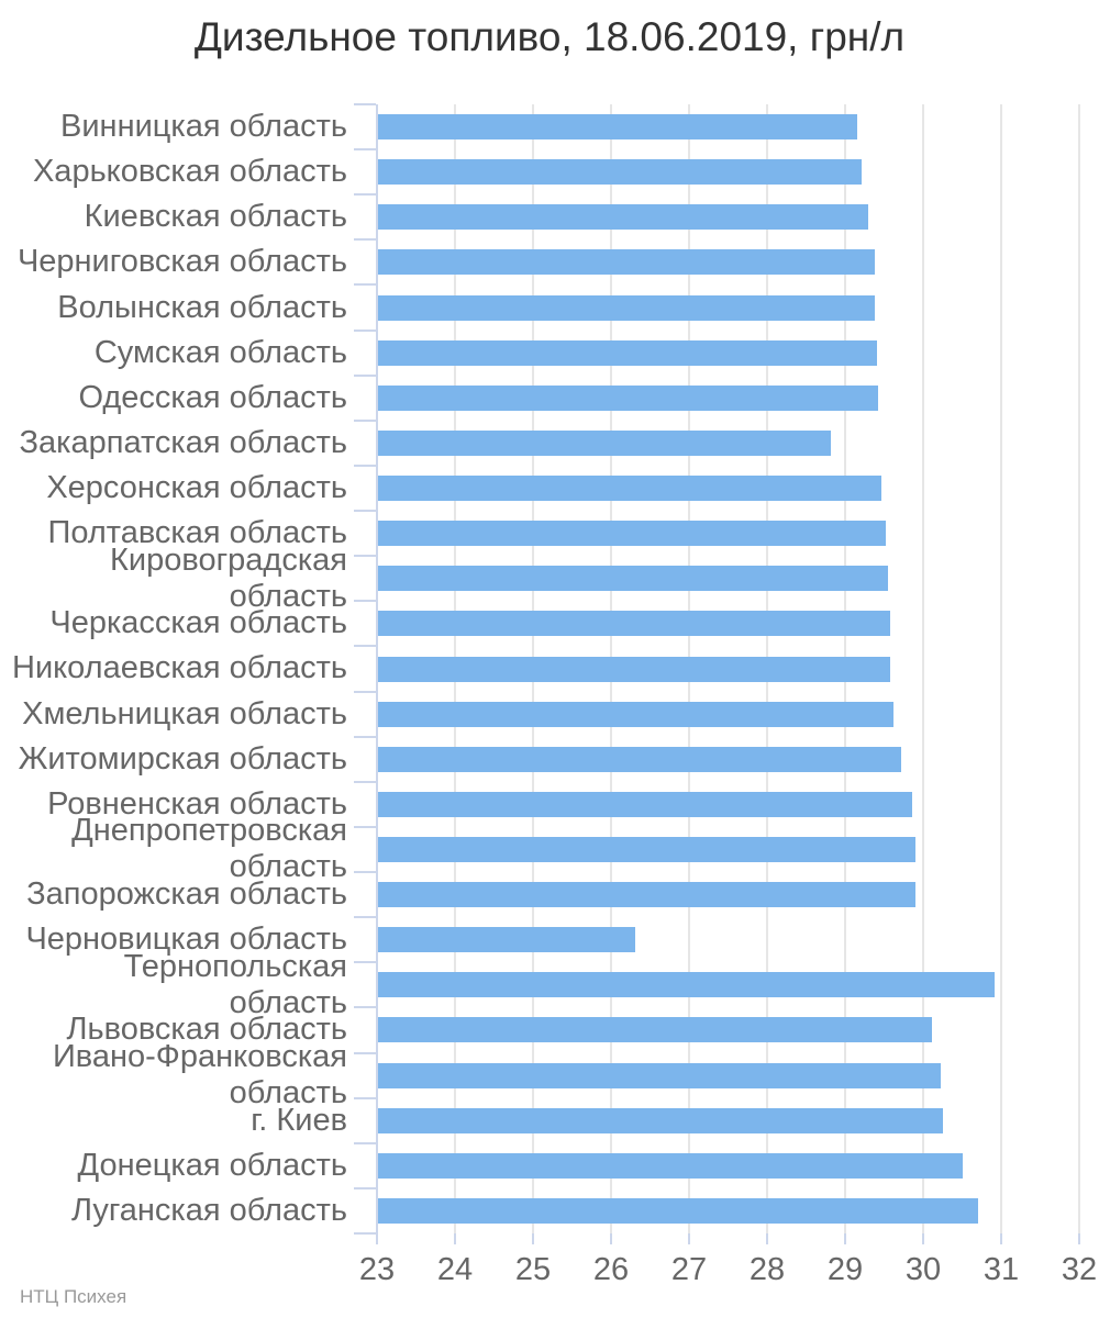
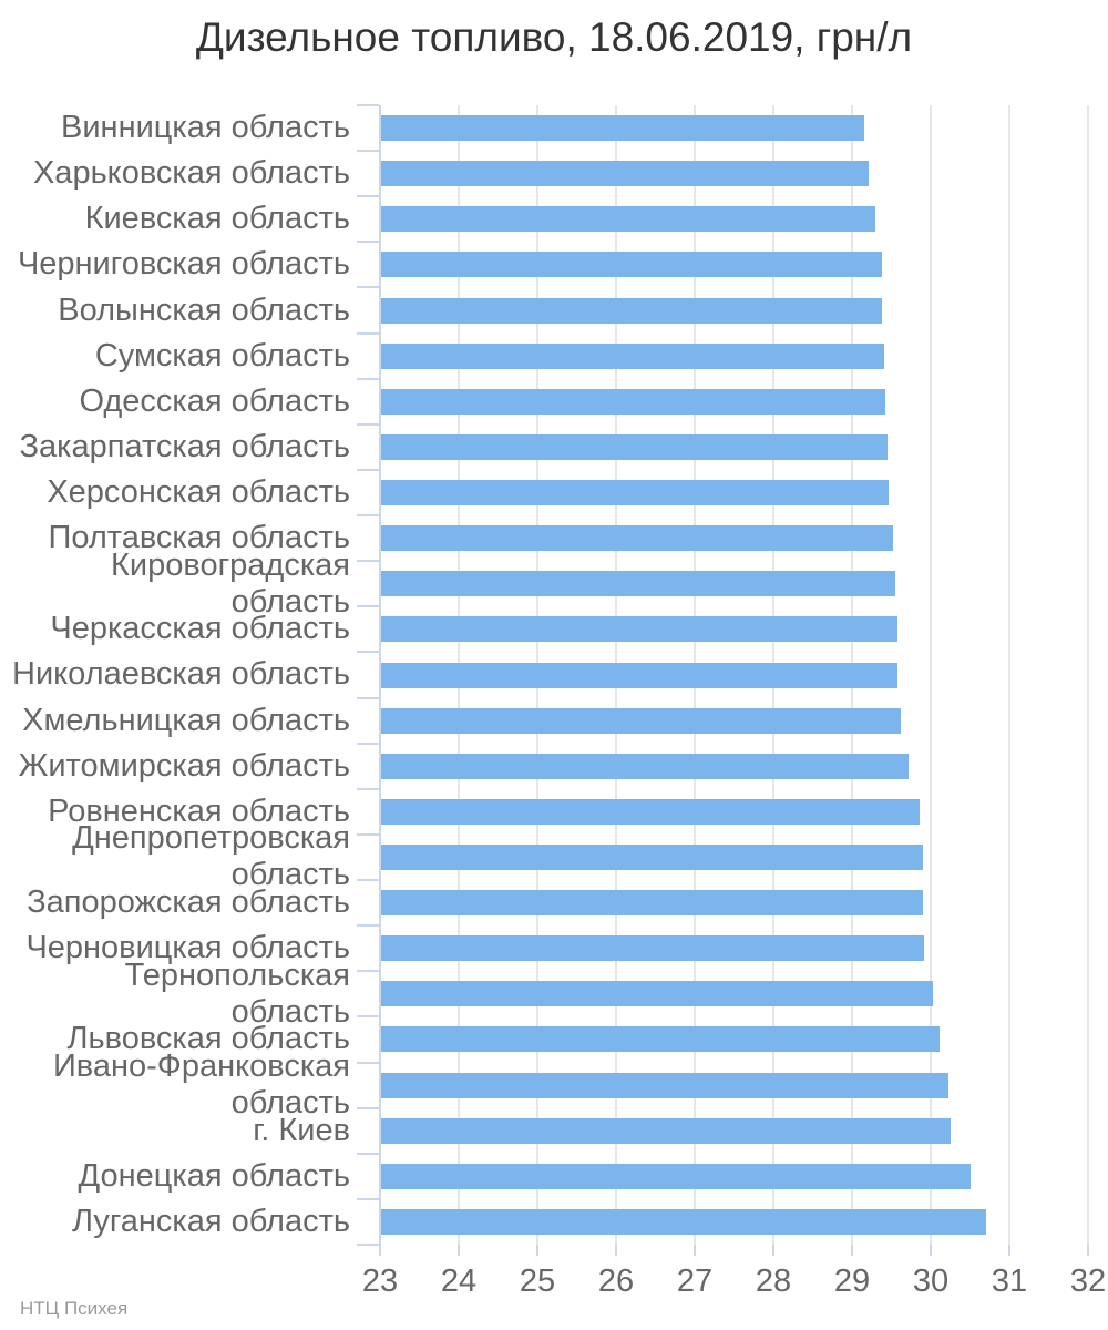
Закарпатская область: 28.8 -> 29.4
Черновицкая область: 26.3 -> 29.9
Тернопольская область: 30.9 -> 30.0
